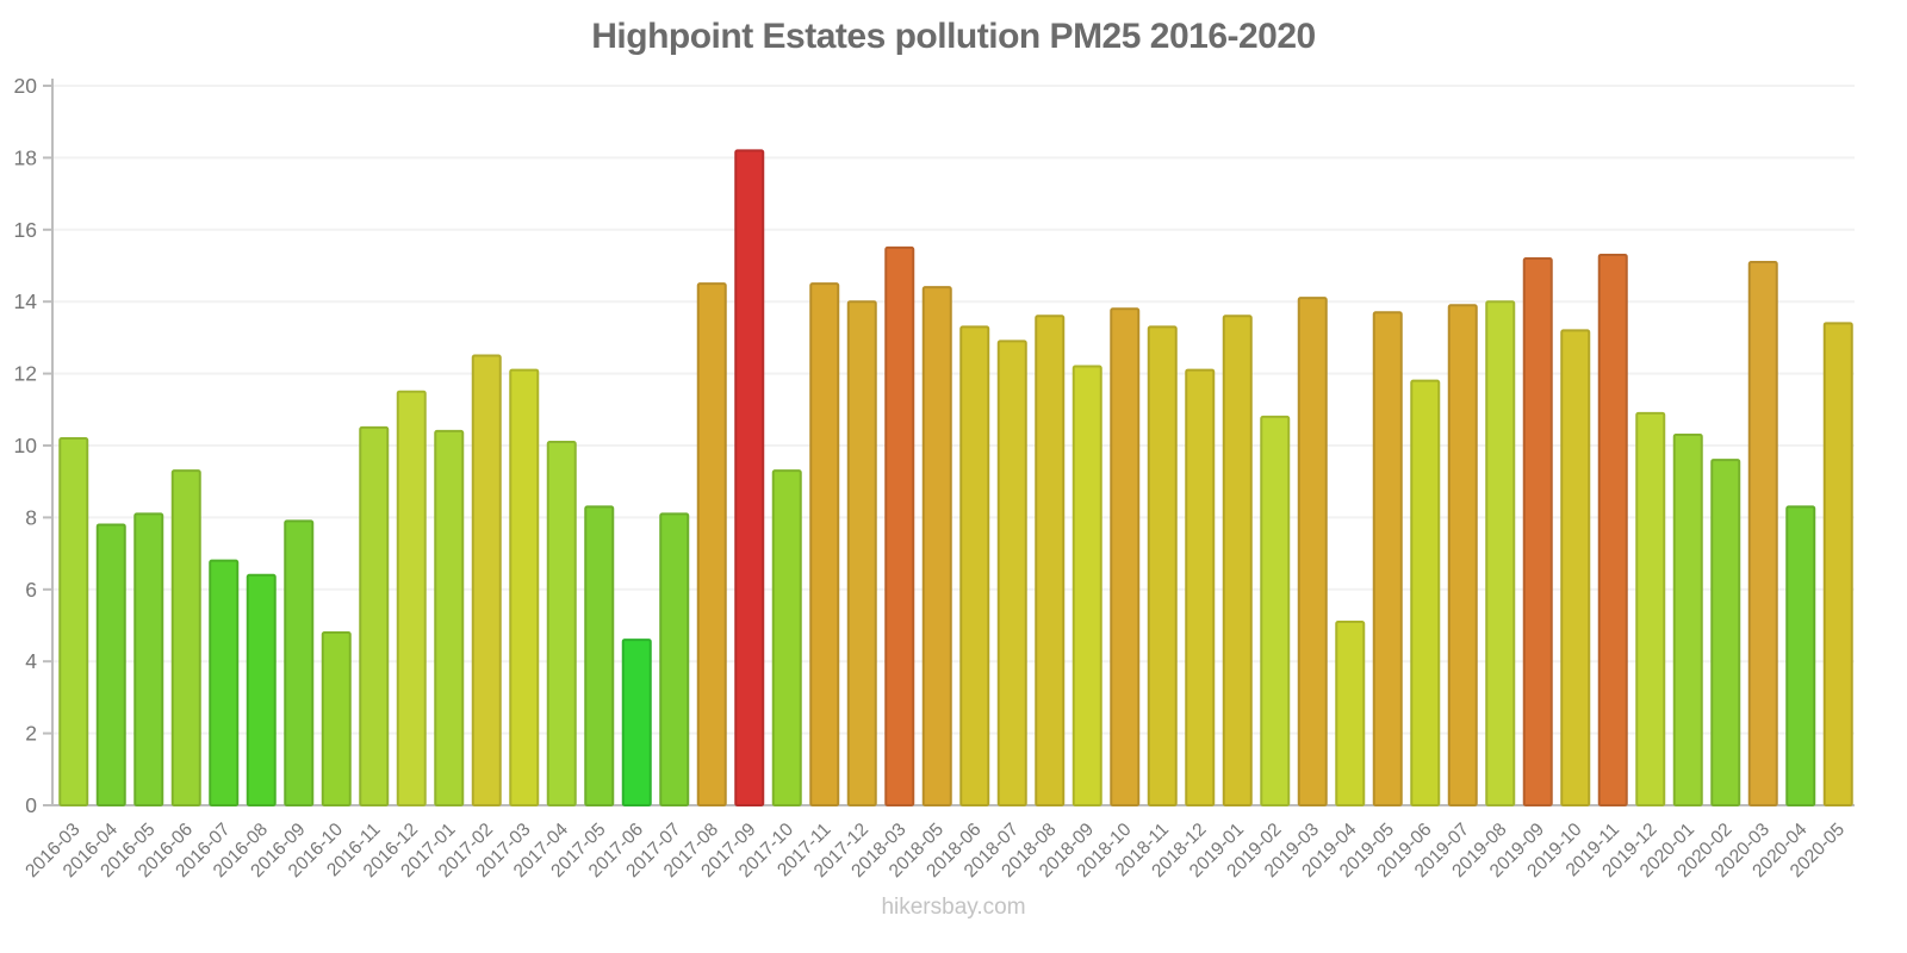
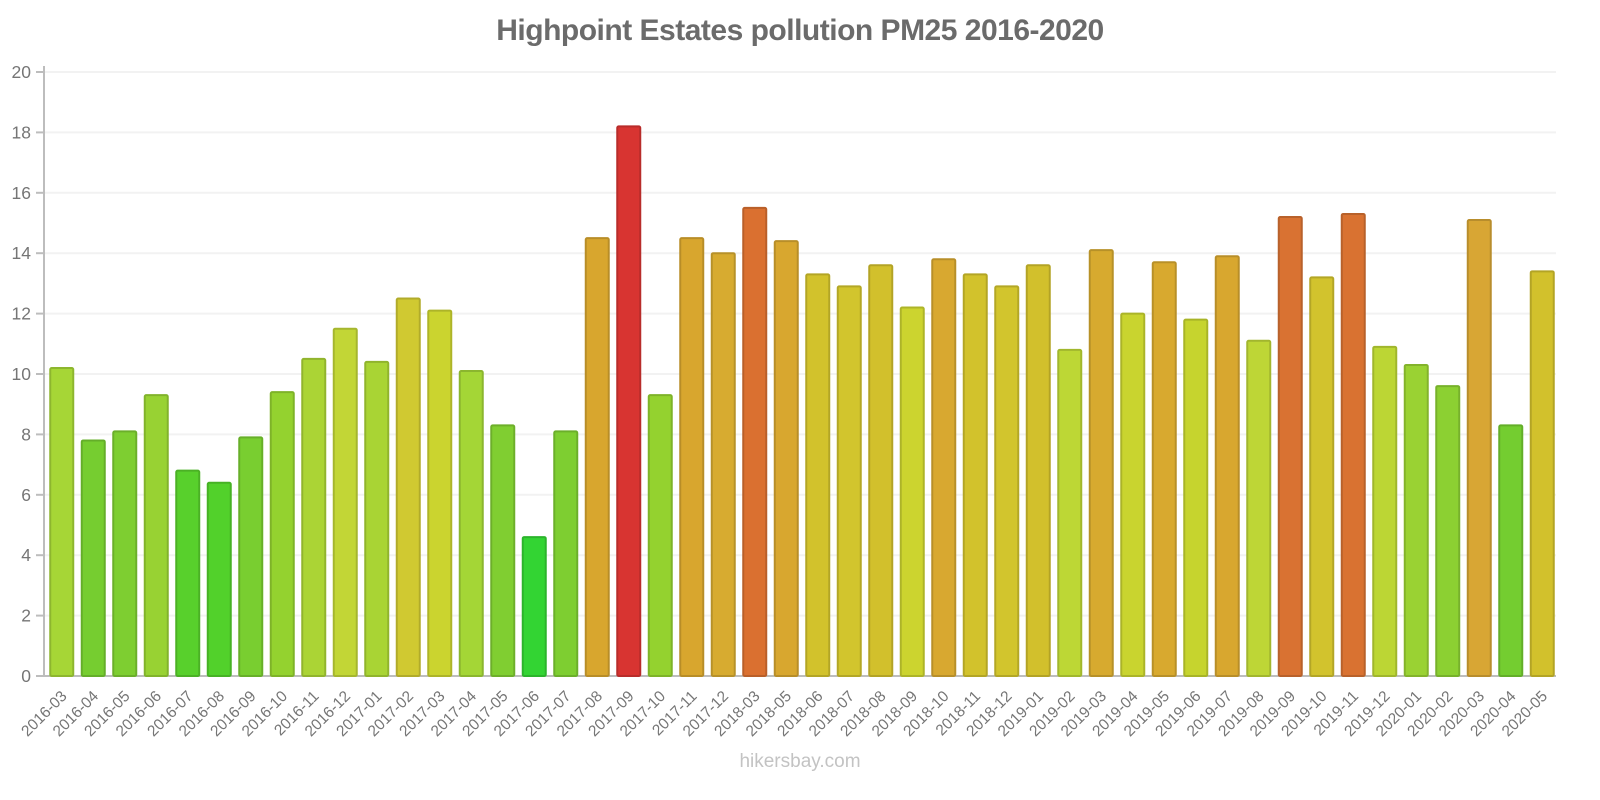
2016-10: 4.8 -> 9.4
2018-12: 12.1 -> 12.9
2019-04: 5.1 -> 12.0
2019-08: 14.0 -> 11.1
